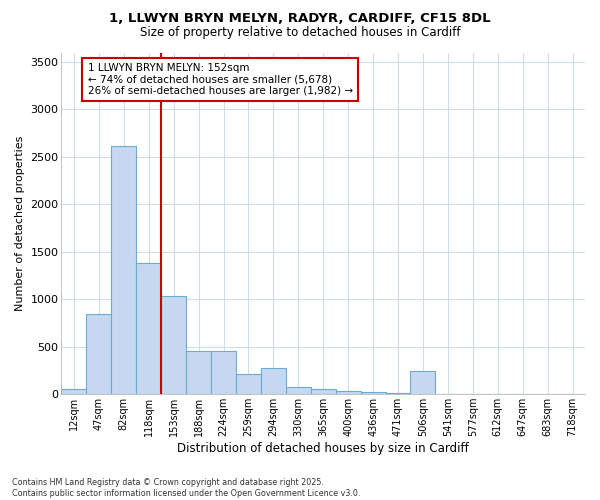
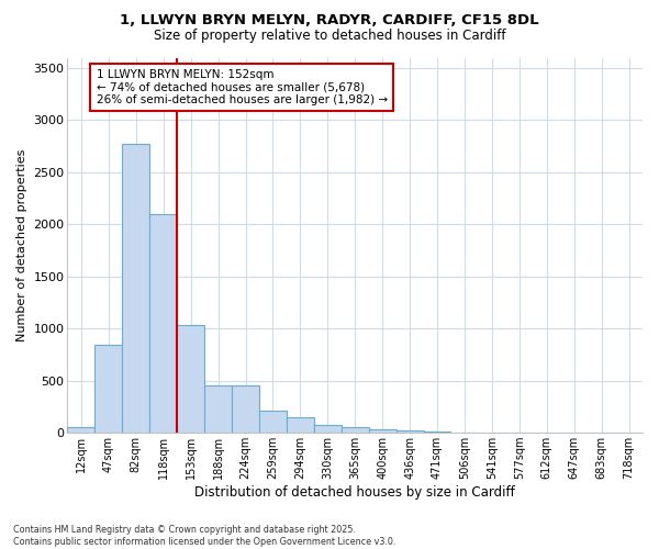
82sqm: 2620 -> 2770
118sqm: 1380 -> 2100
294sqm: 280 -> 150
506sqm: 240 -> 0
